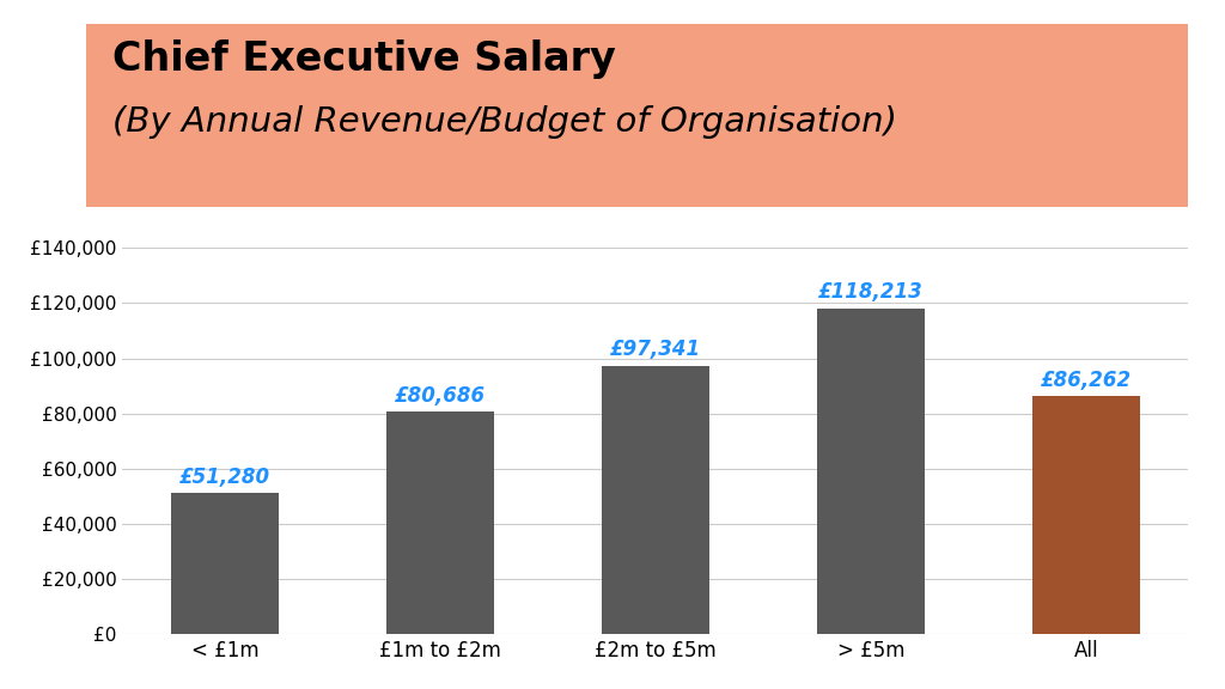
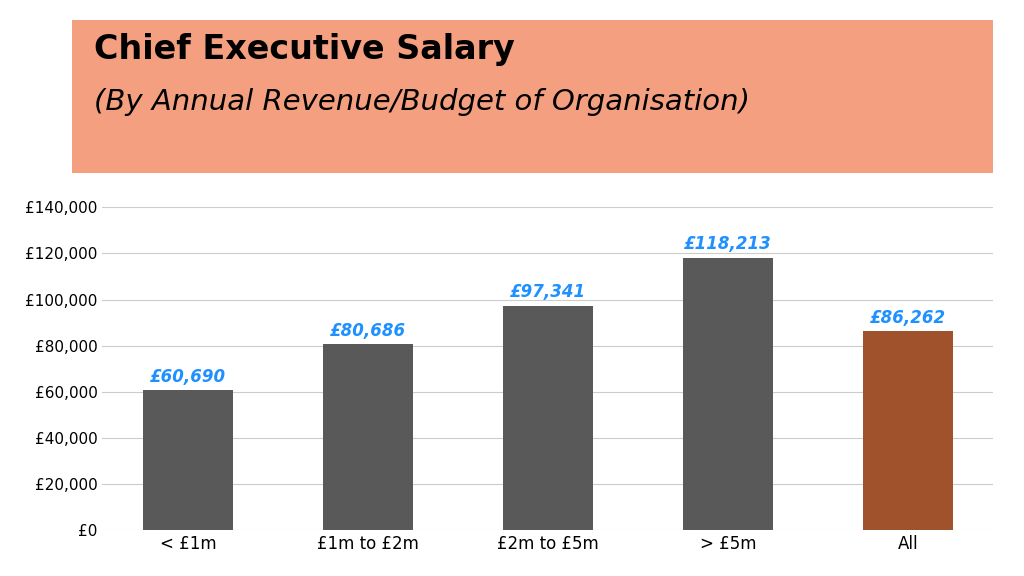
< £1m: £51,280 -> £60,690
